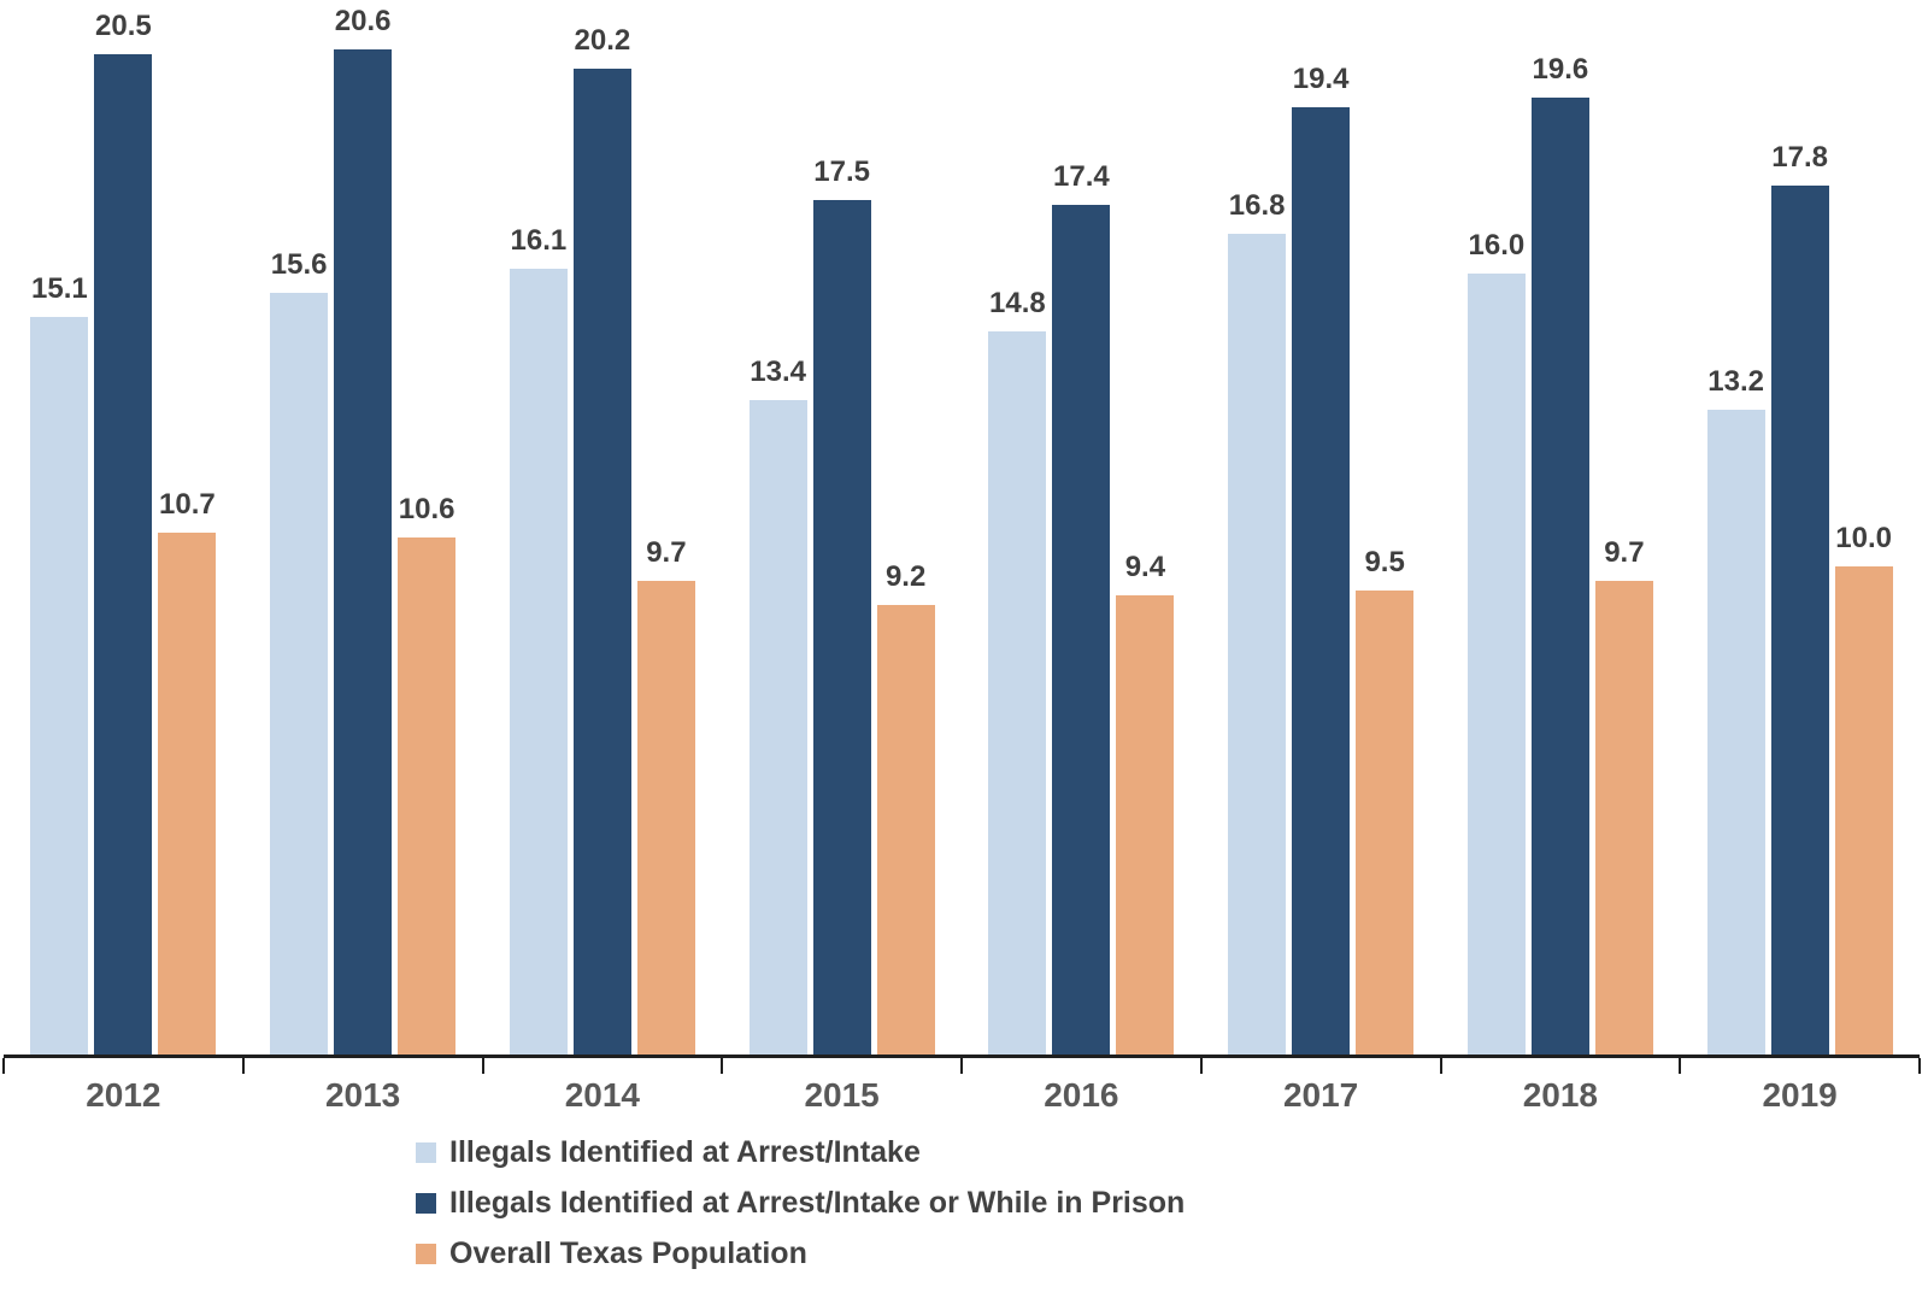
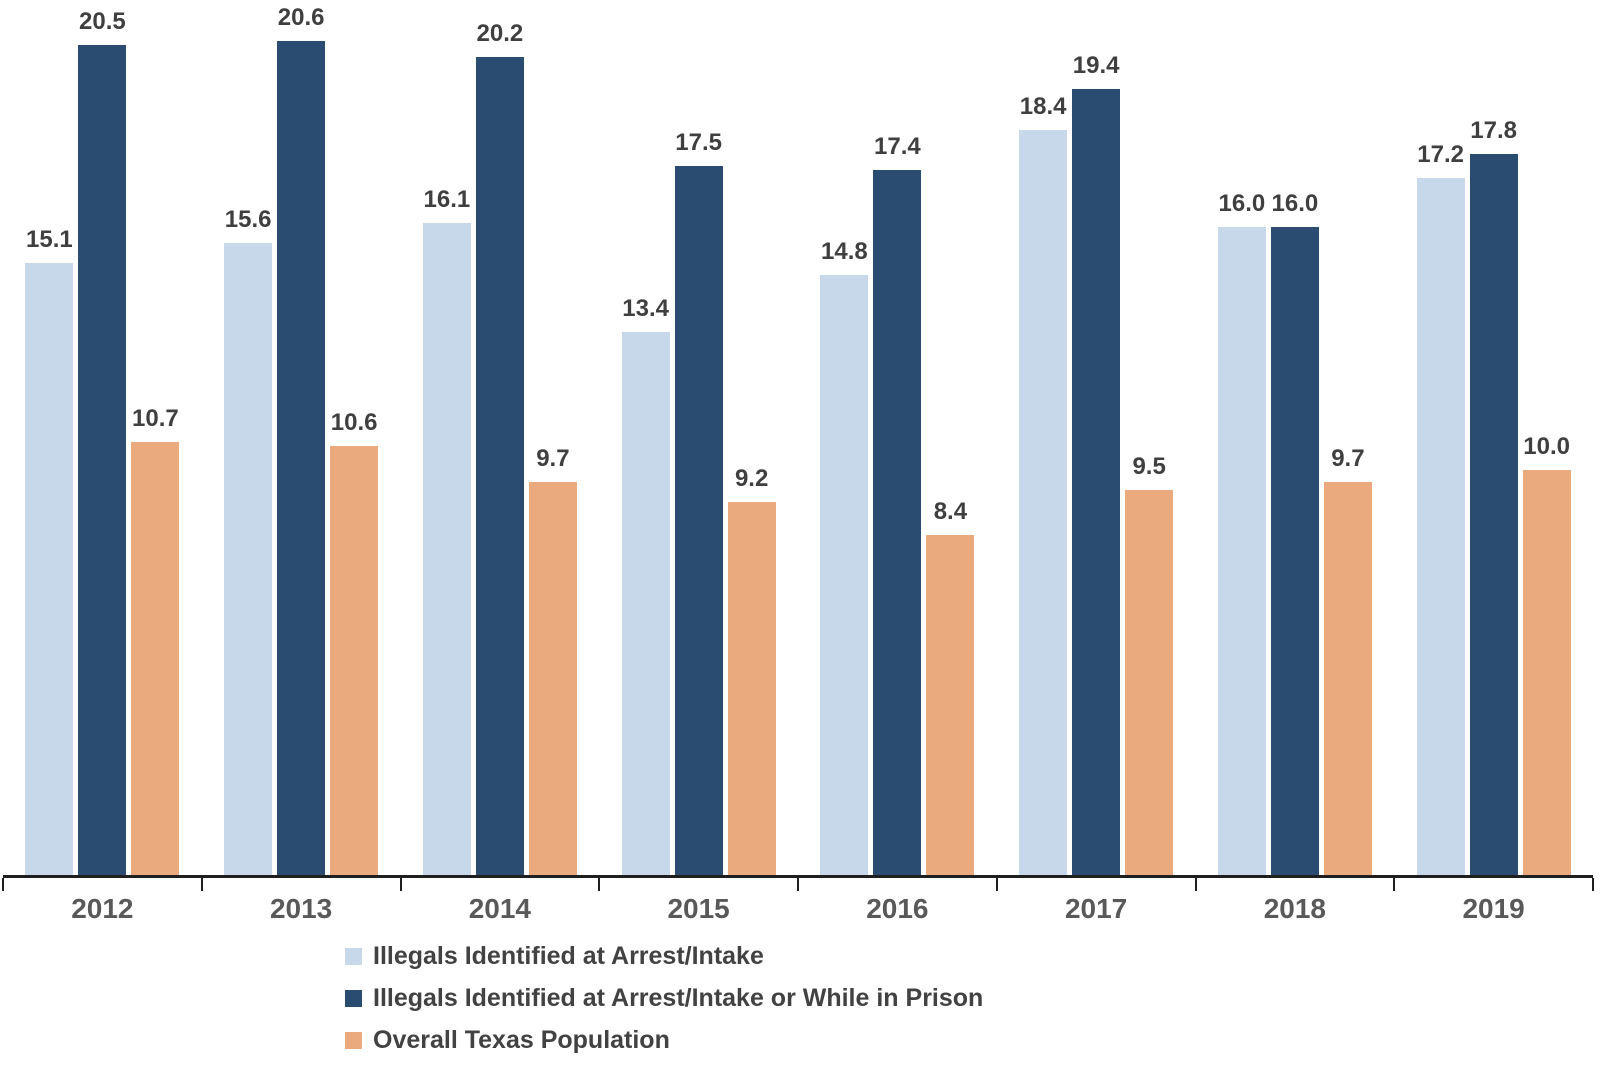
Overall Texas Population/2016: 9.4 -> 8.4
Illegals Identified at Arrest/Intake/2017: 16.8 -> 18.4
Illegals Identified at Arrest/Intake or While in Prison/2018: 19.6 -> 16.0
Illegals Identified at Arrest/Intake/2019: 13.2 -> 17.2
